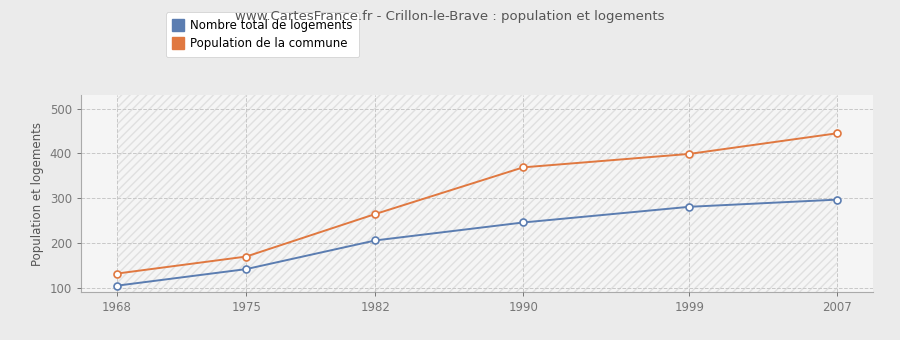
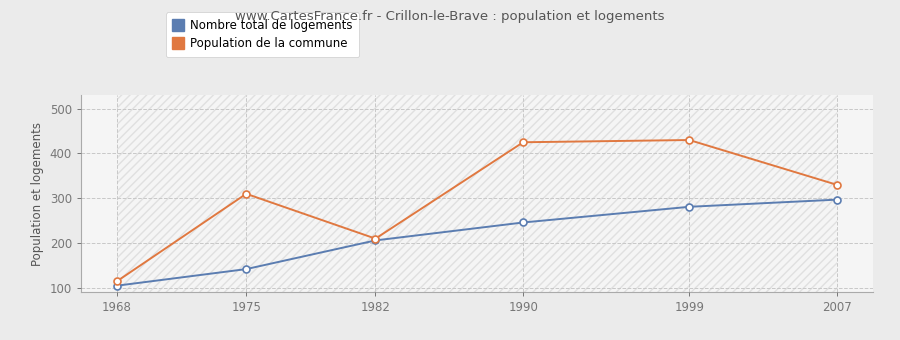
Population de la commune/1968: 132 -> 115
Population de la commune/1975: 170 -> 310
Population de la commune/1982: 265 -> 210
Population de la commune/1990: 369 -> 425
Population de la commune/1999: 399 -> 430
Population de la commune/2007: 445 -> 330
